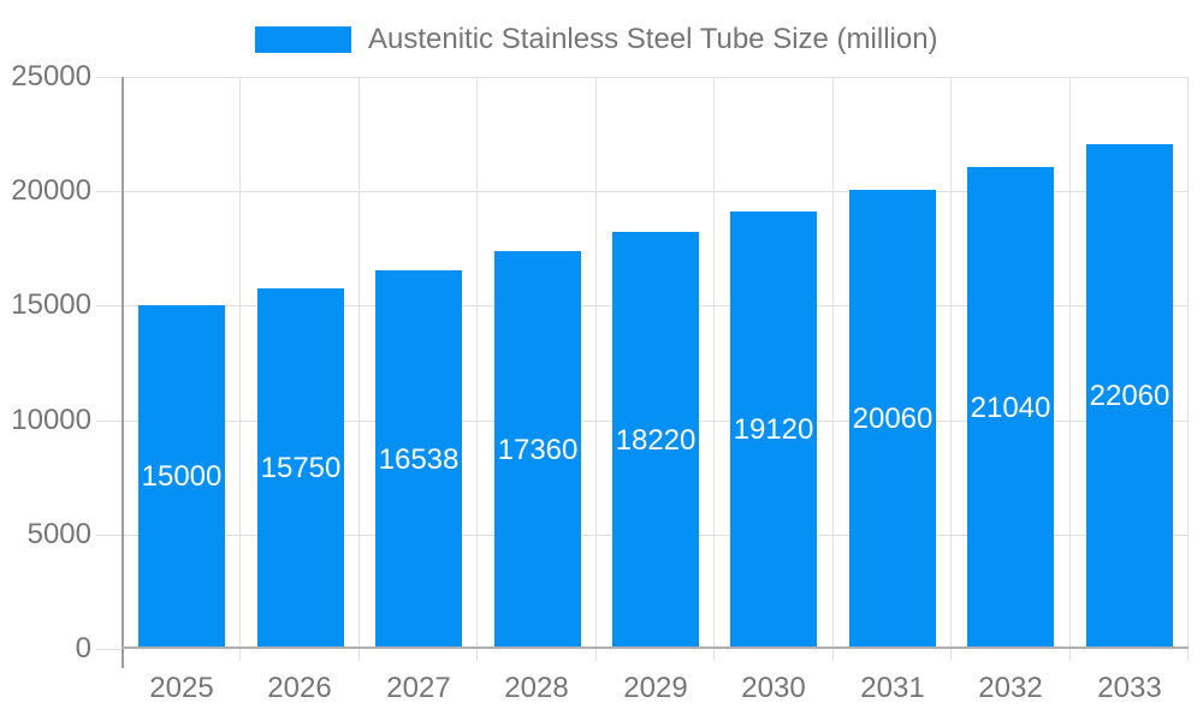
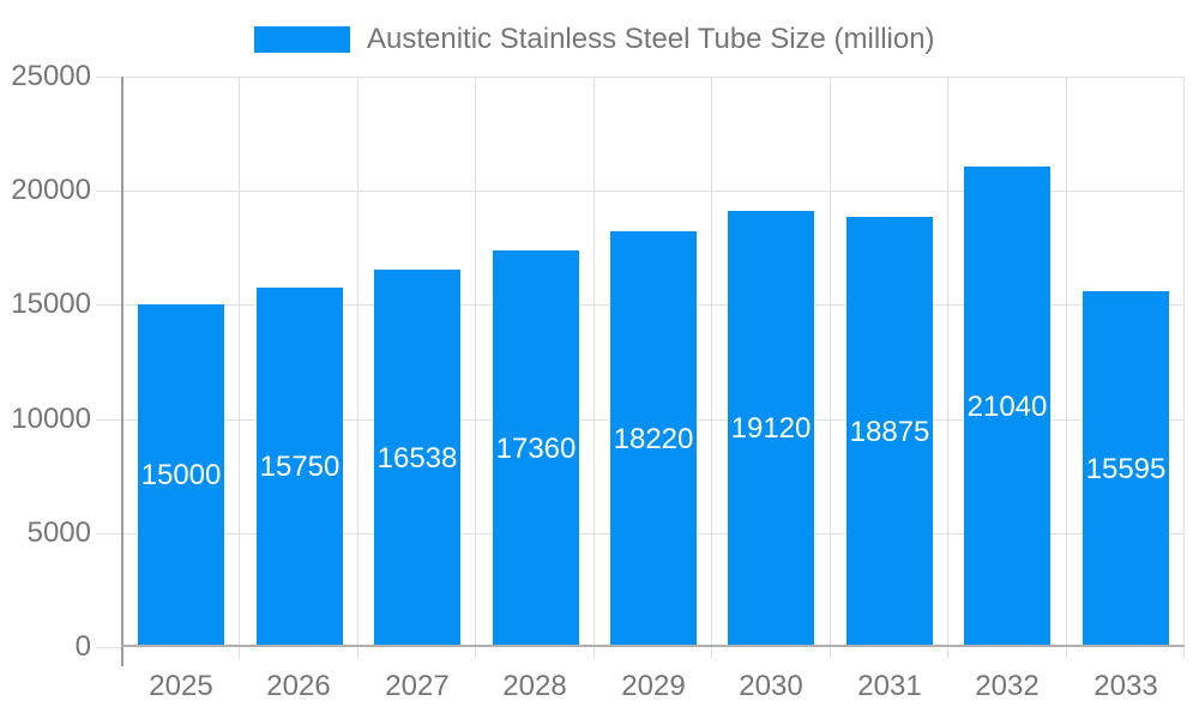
2031: 20060 -> 18875
2033: 22060 -> 15595
